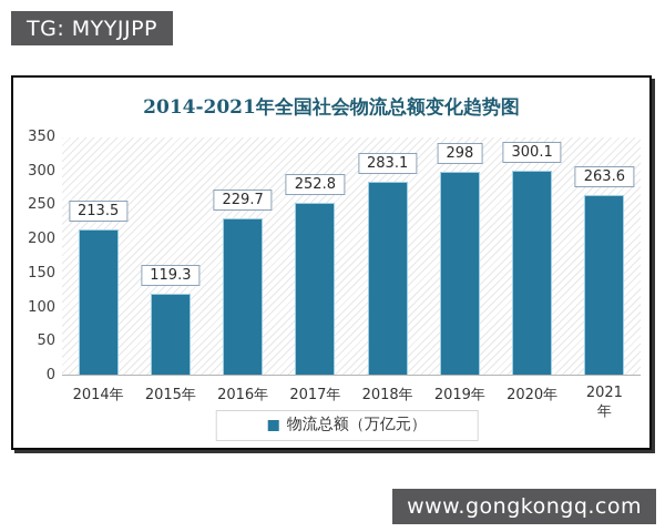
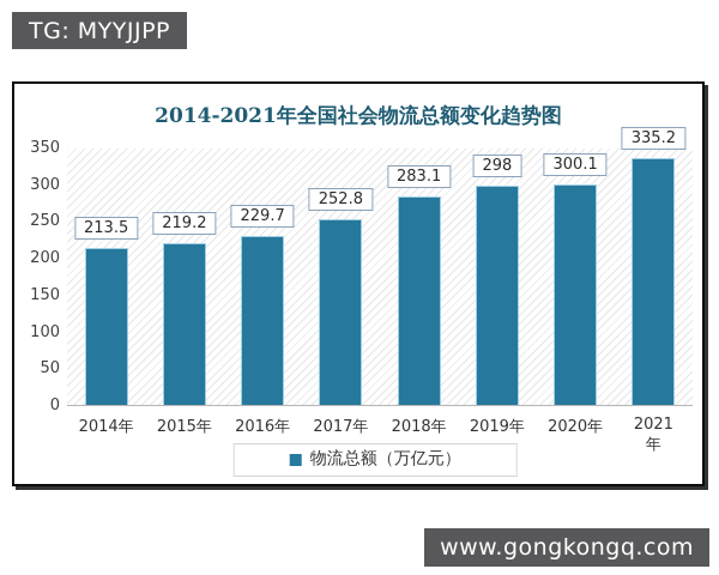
2015年: 119.3 -> 219.2
2021年: 263.6 -> 335.2
